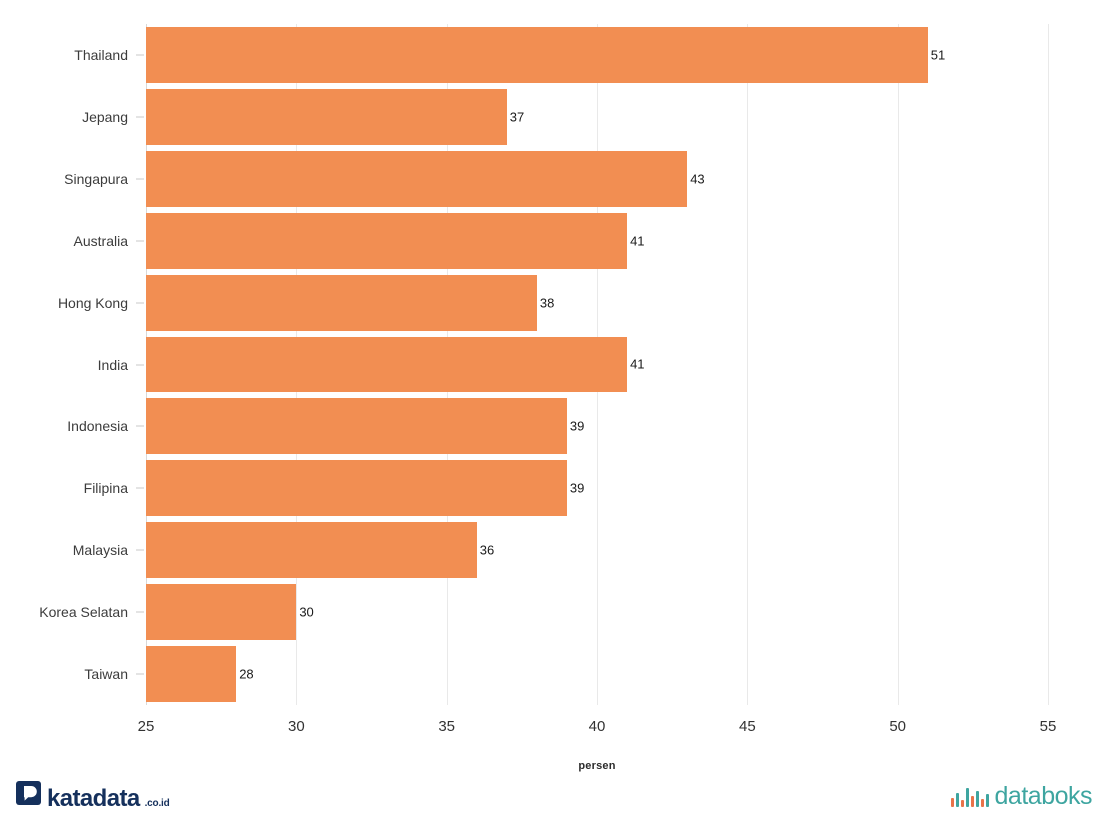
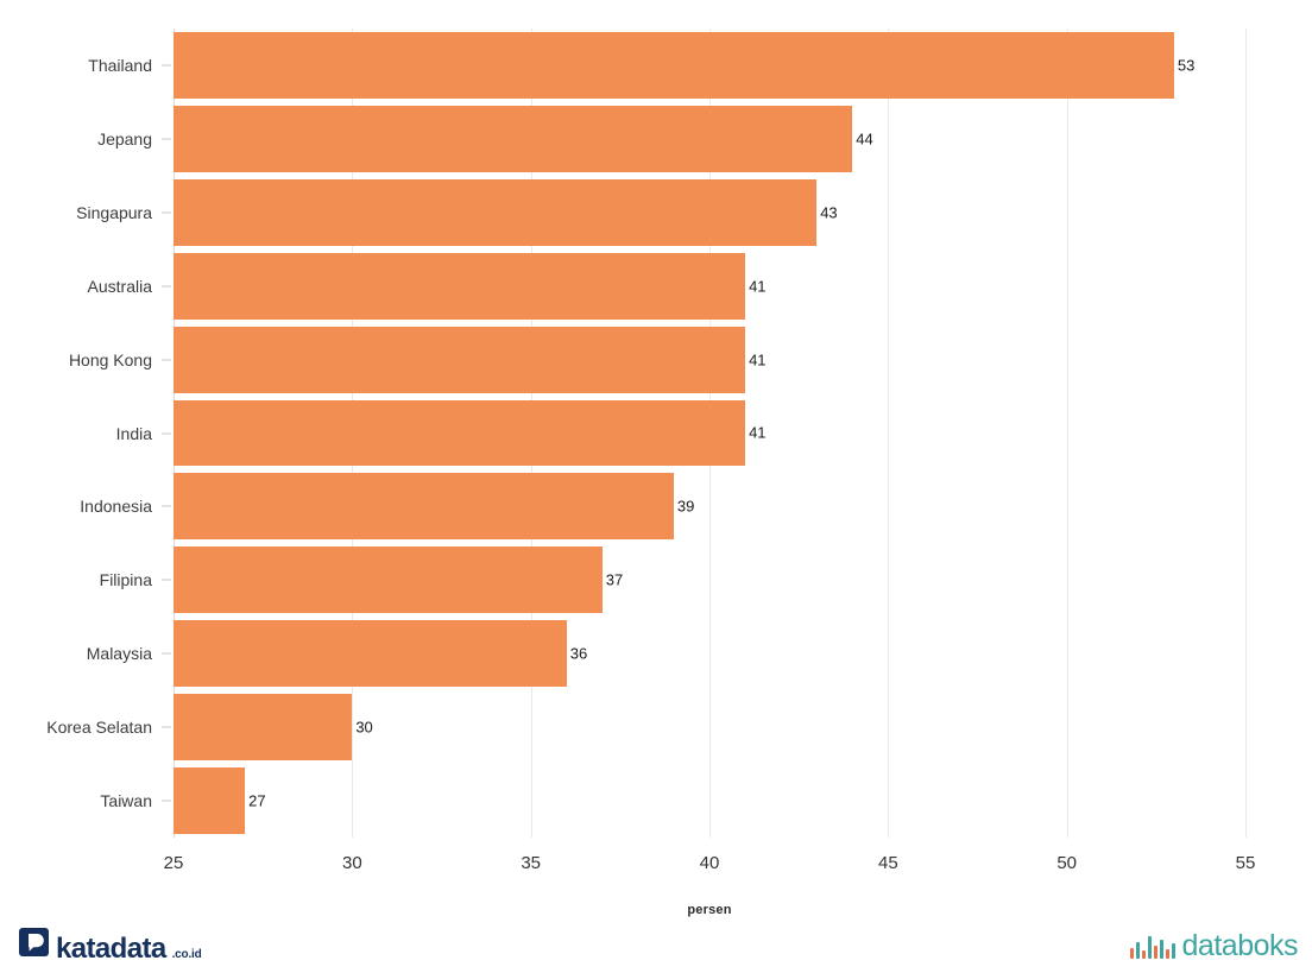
Thailand: 51 -> 53
Jepang: 37 -> 44
Hong Kong: 38 -> 41
Filipina: 39 -> 37
Taiwan: 28 -> 27
